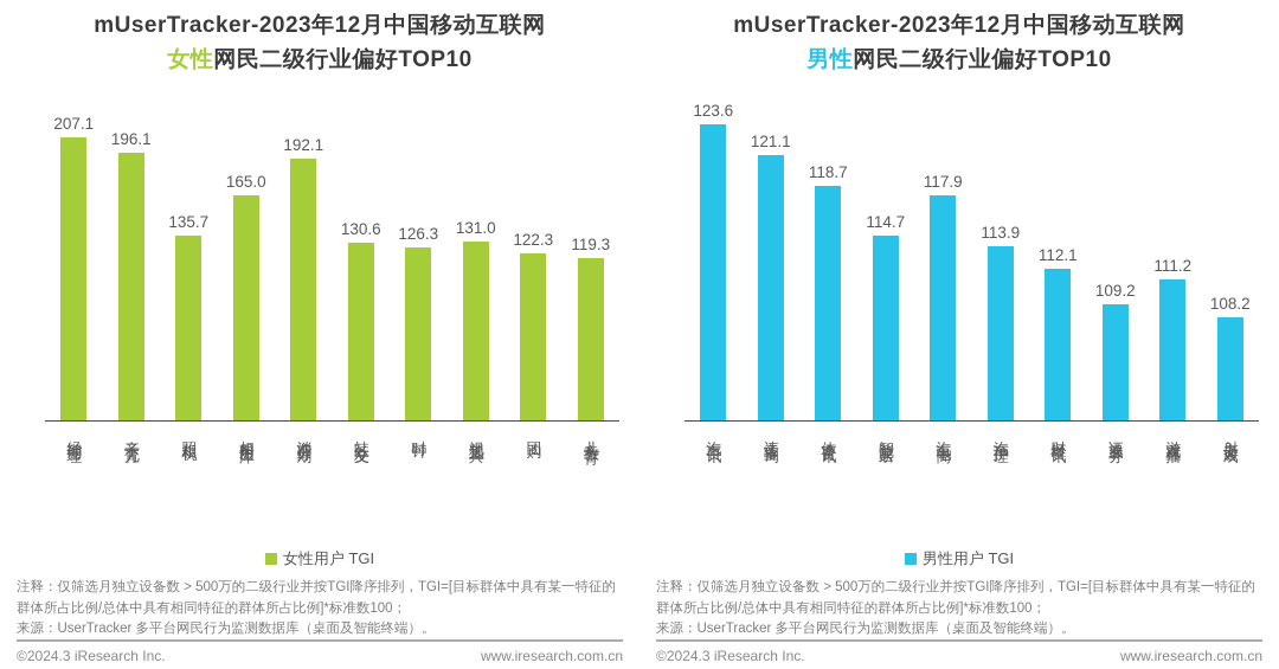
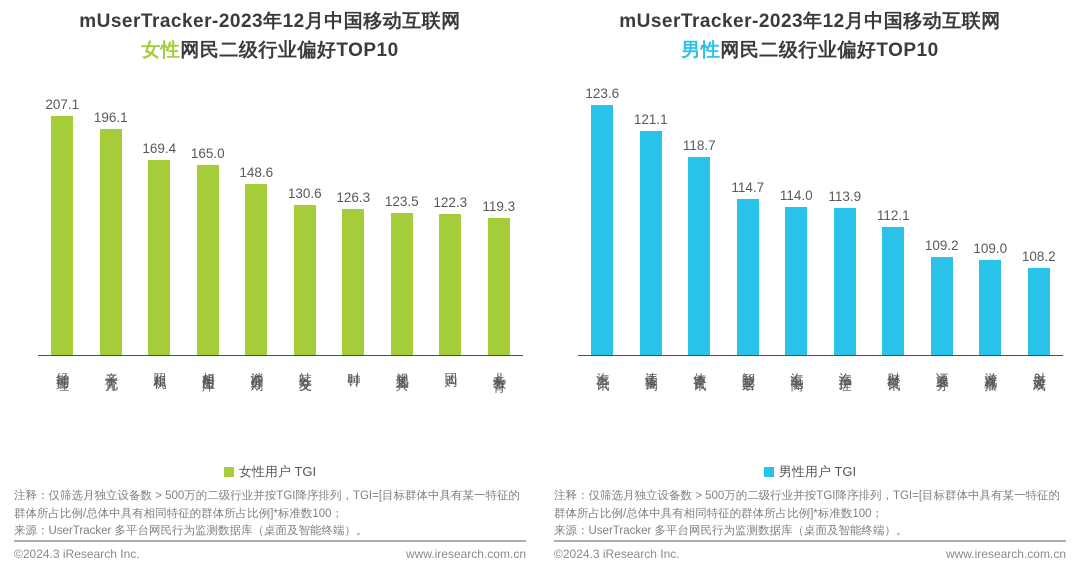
mUserTracker-2023年12月中国移动互联网女性网民二级行业偏好TOP10/照相机: 135.7 -> 169.4
mUserTracker-2023年12月中国移动互联网女性网民二级行业偏好TOP10/消费分期: 192.1 -> 148.6
mUserTracker-2023年12月中国移动互联网女性网民二级行业偏好TOP10/视频工具: 131.0 -> 123.5
mUserTracker-2023年12月中国移动互联网男性网民二级行业偏好TOP10/汽车电商: 117.9 -> 114.0
mUserTracker-2023年12月中国移动互联网男性网民二级行业偏好TOP10/游戏直播: 111.2 -> 109.0
